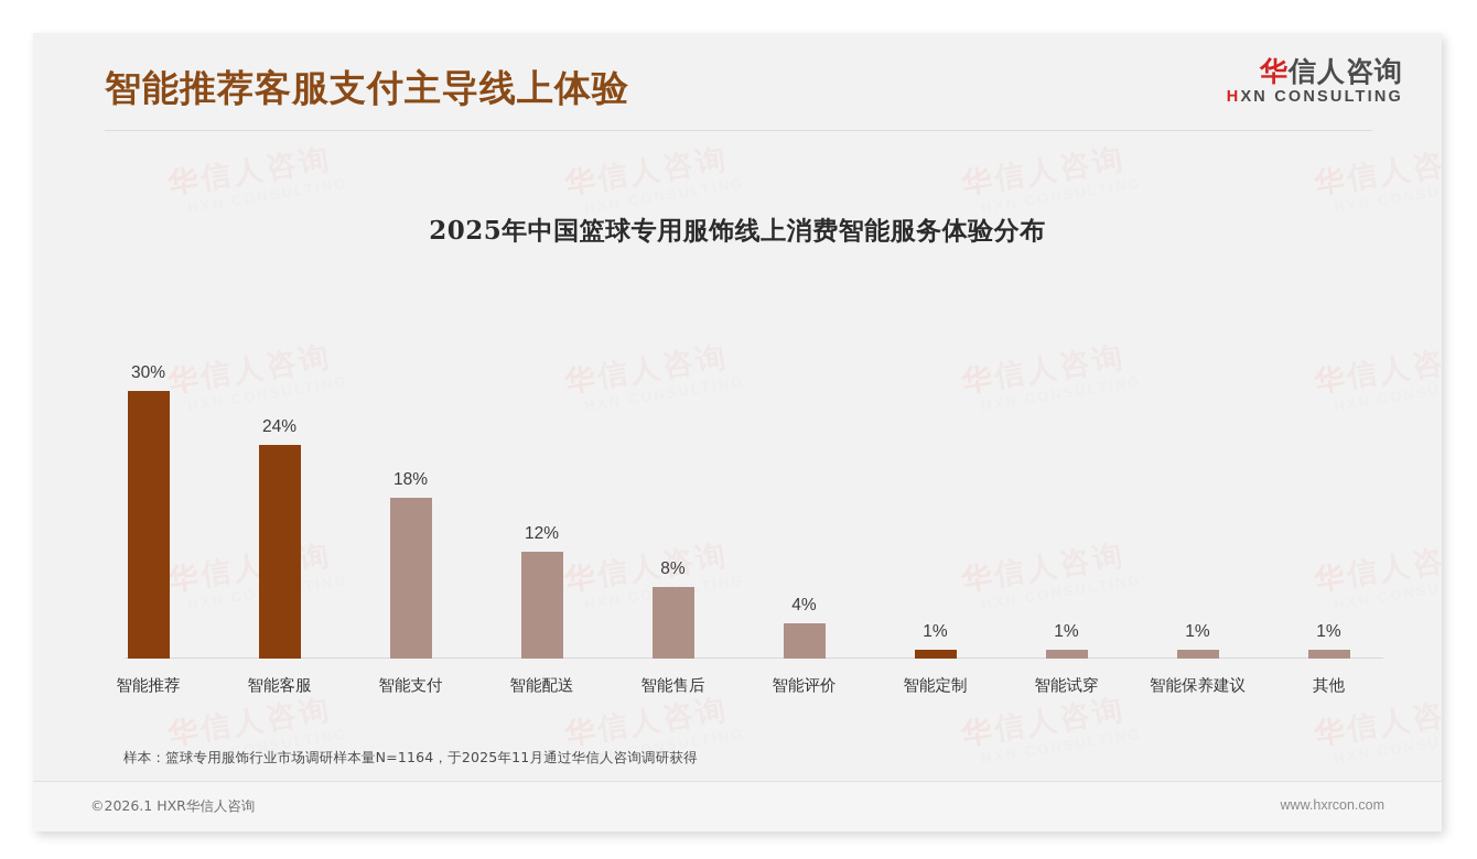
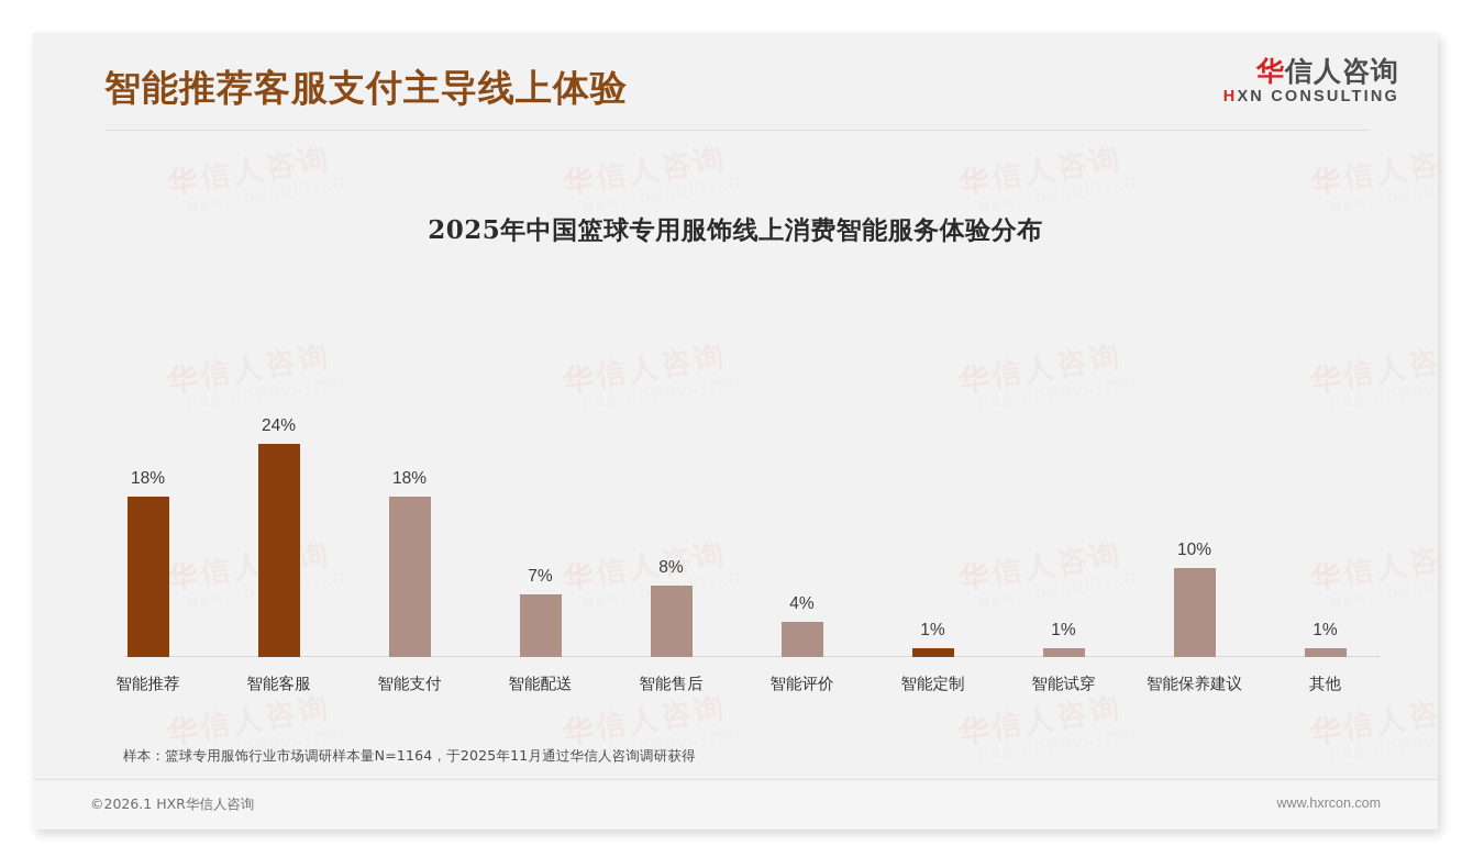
智能推荐: 30% -> 18%
智能配送: 12% -> 7%
智能保养建议: 1% -> 10%
